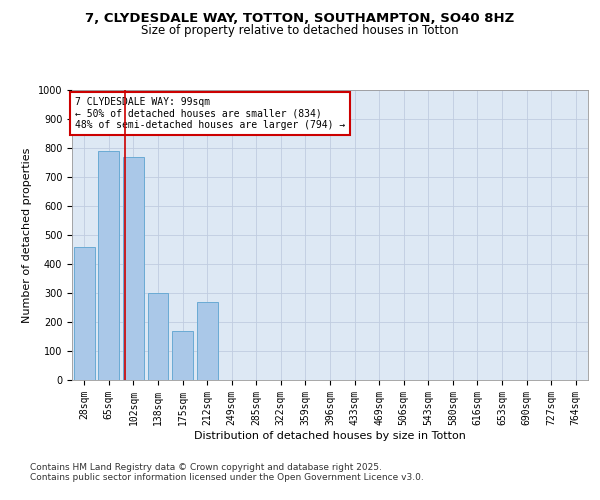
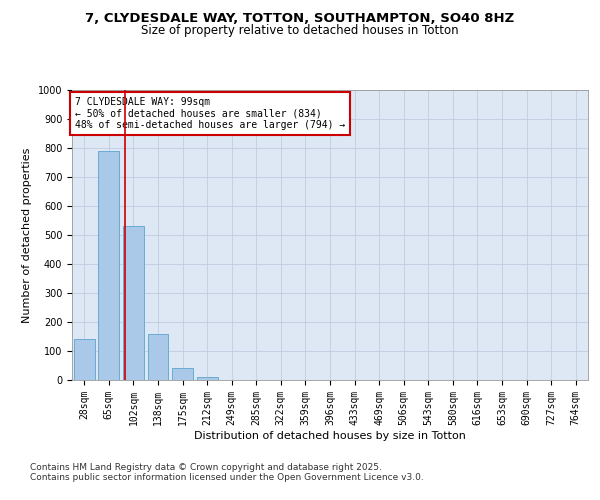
28sqm: 460 -> 140
102sqm: 770 -> 530
138sqm: 300 -> 160
175sqm: 170 -> 40
212sqm: 270 -> 10
